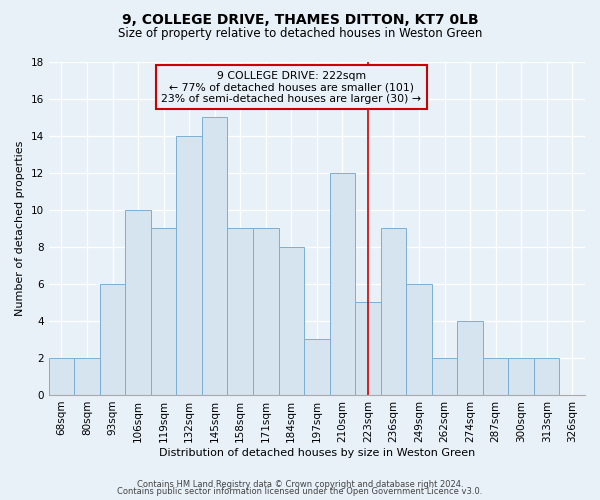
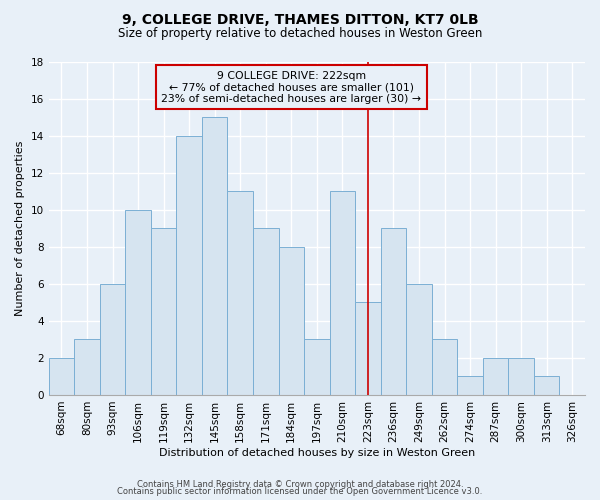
80sqm: 2 -> 3
158sqm: 9 -> 11
210sqm: 12 -> 11
262sqm: 2 -> 3
274sqm: 4 -> 1
313sqm: 2 -> 1
